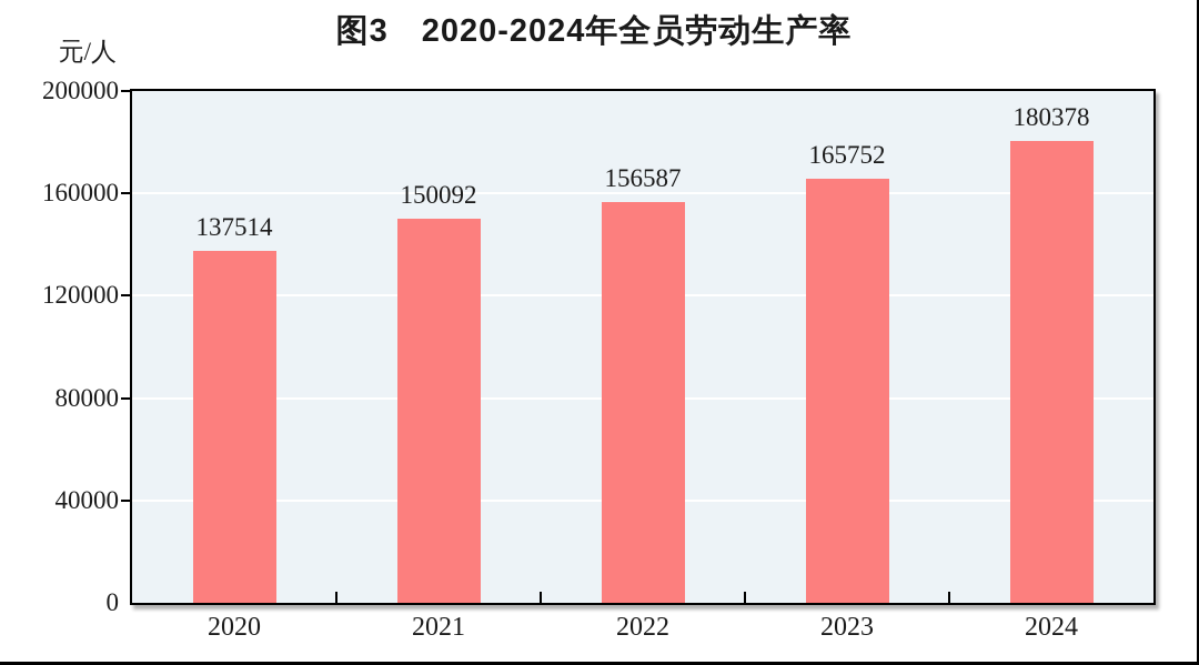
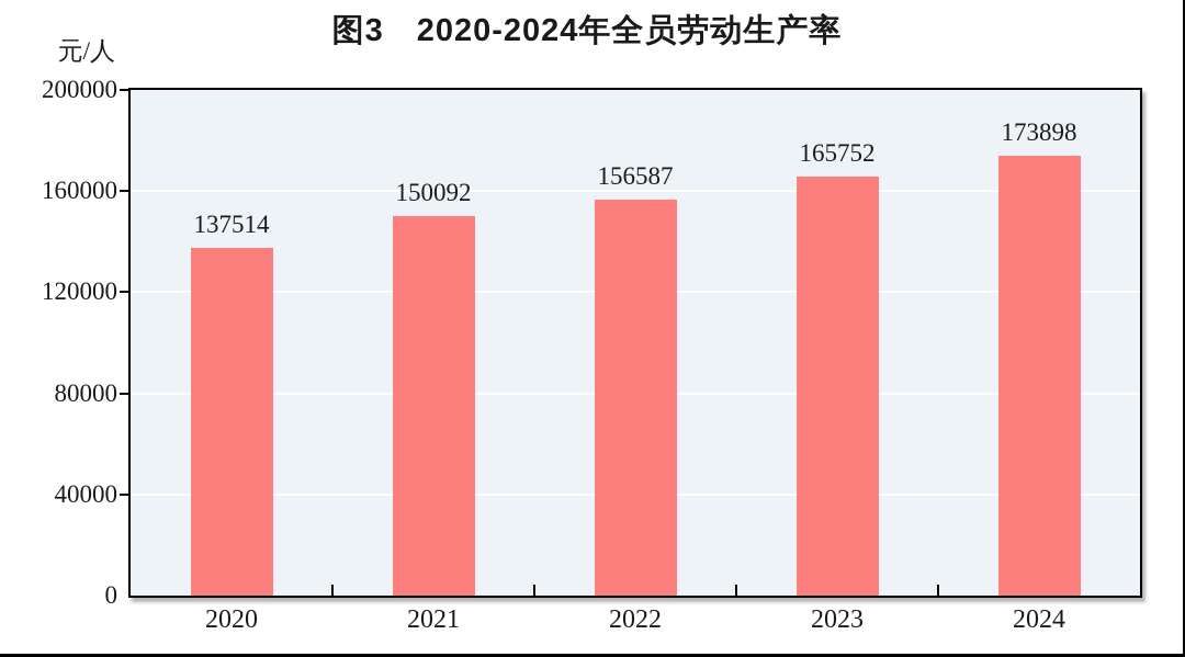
2024: 180378 -> 173898
